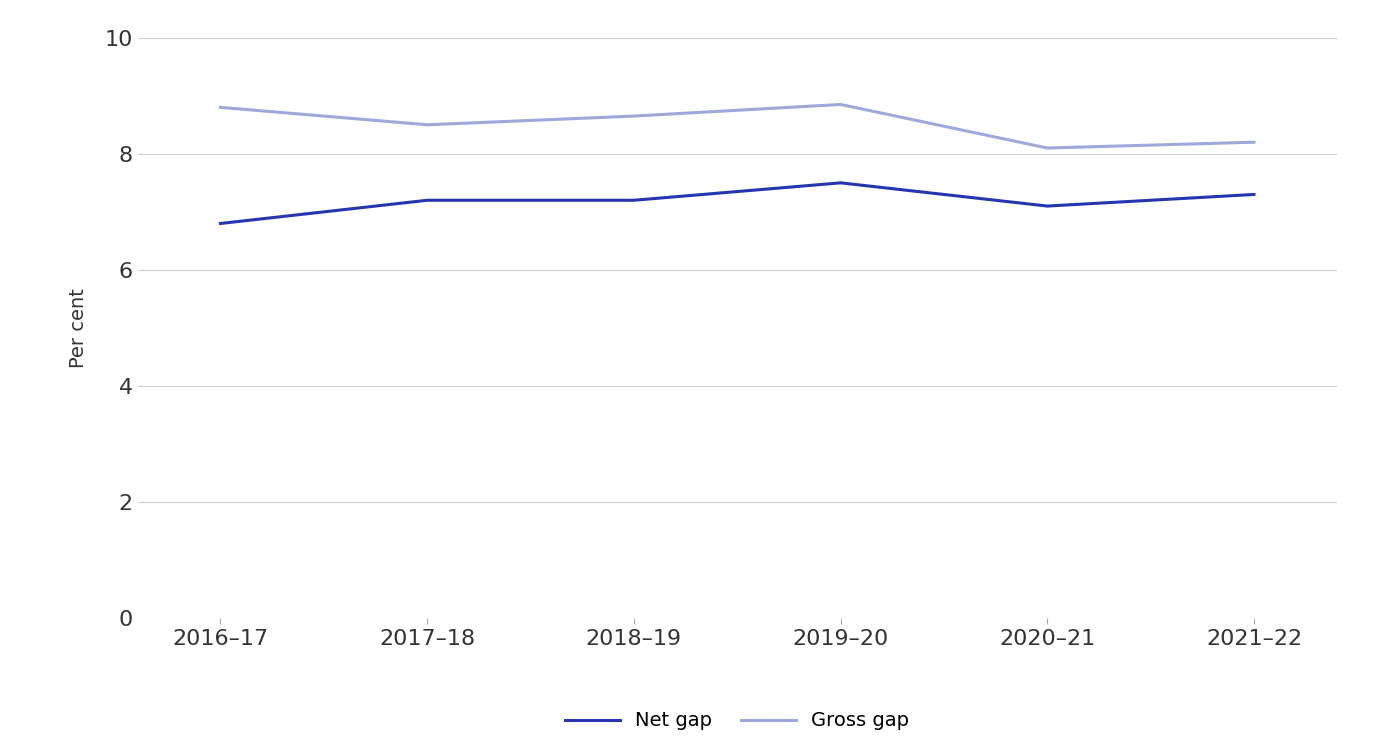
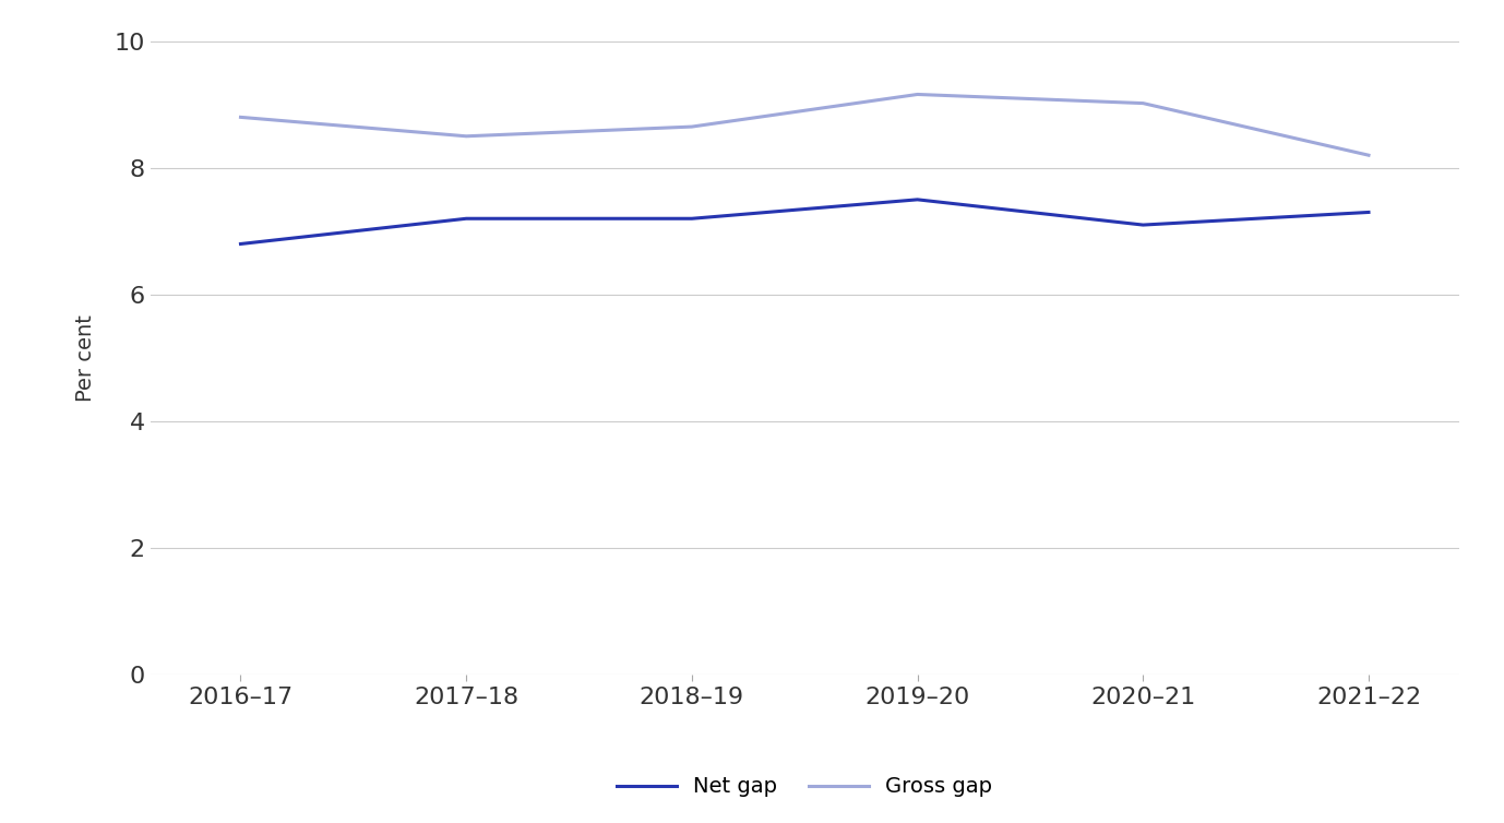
Gross gap/2019–20: 8.85 -> 9.16
Gross gap/2020–21: 8.10 -> 9.02
